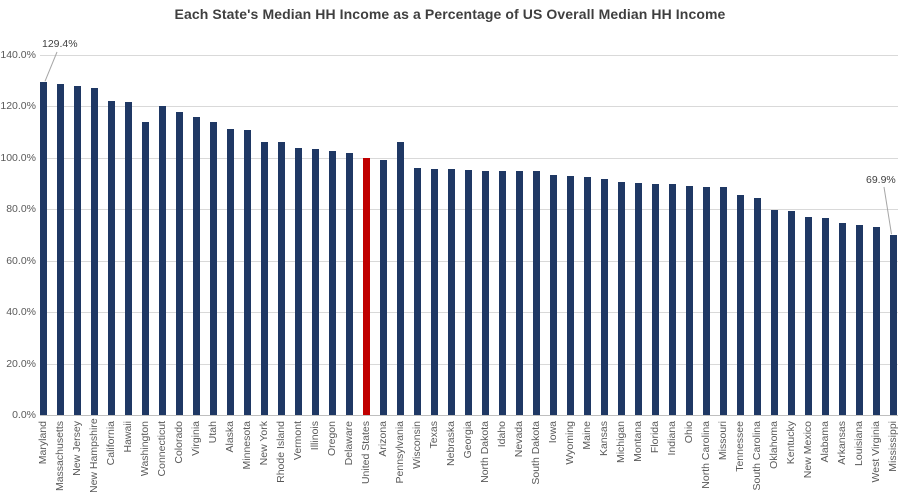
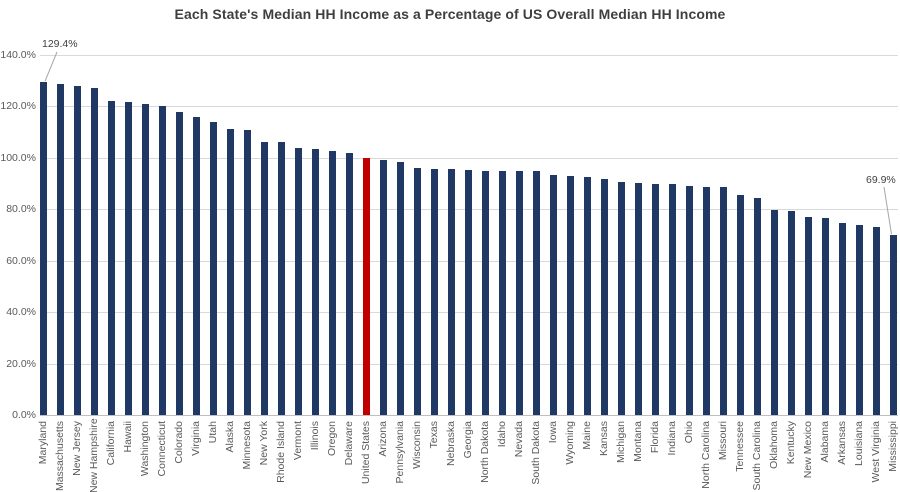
Washington: 114% -> 121%
Pennsylvania: 106% -> 99%
